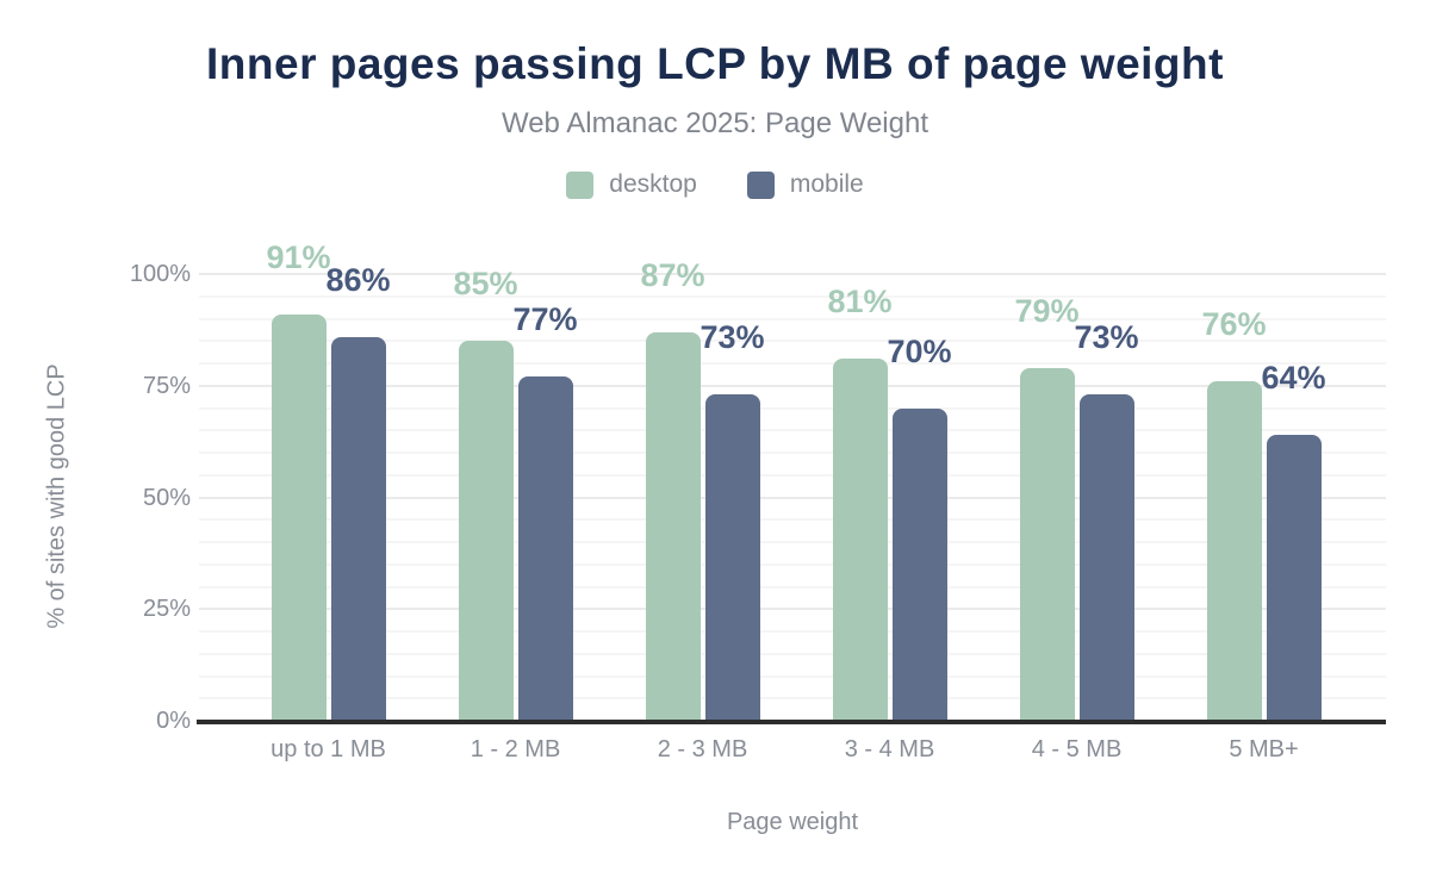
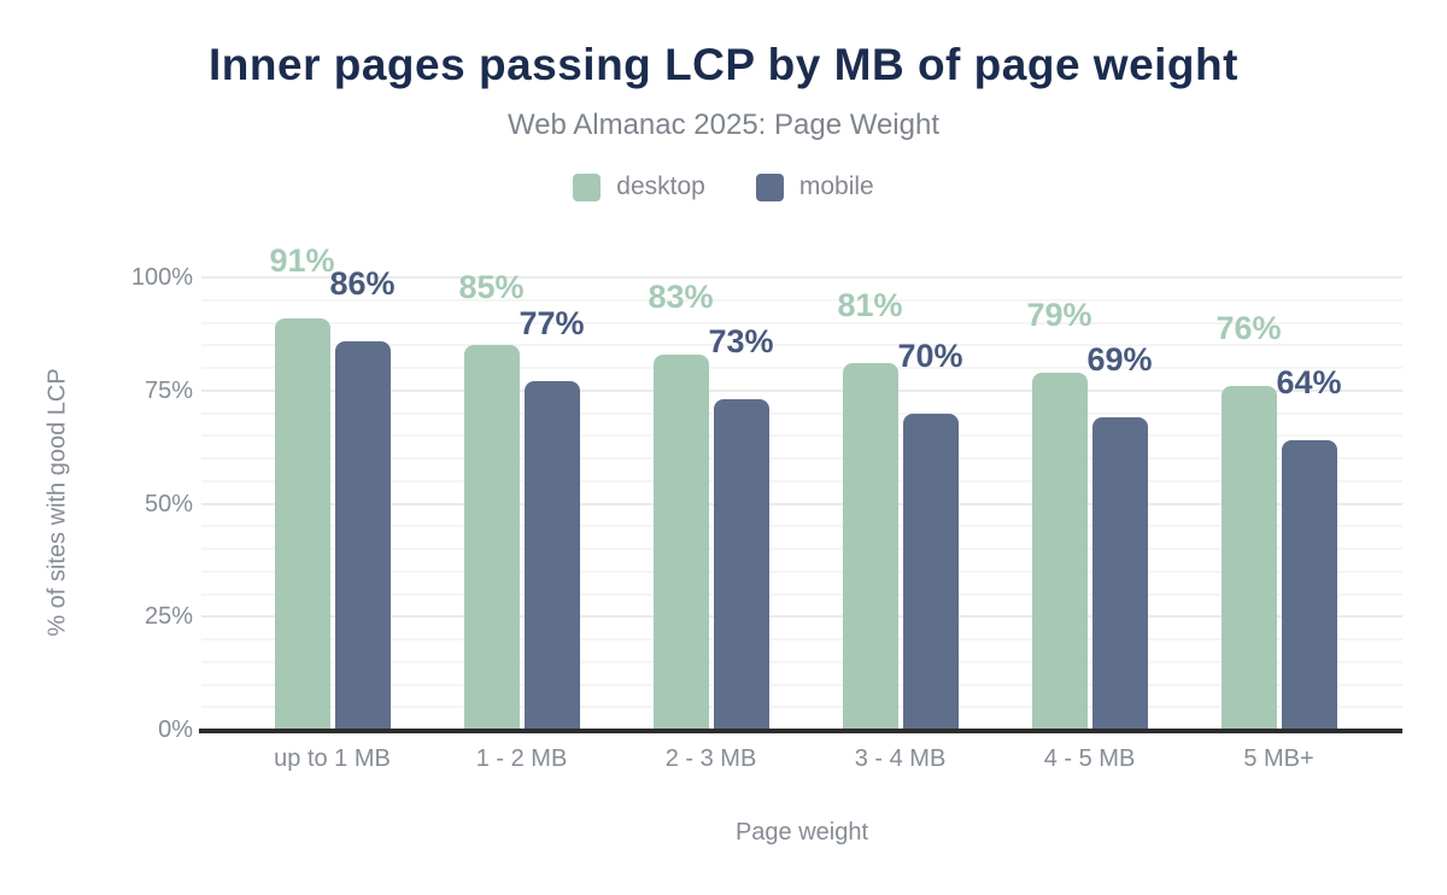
desktop/2 - 3 MB: 87% -> 83%
mobile/4 - 5 MB: 73% -> 69%
